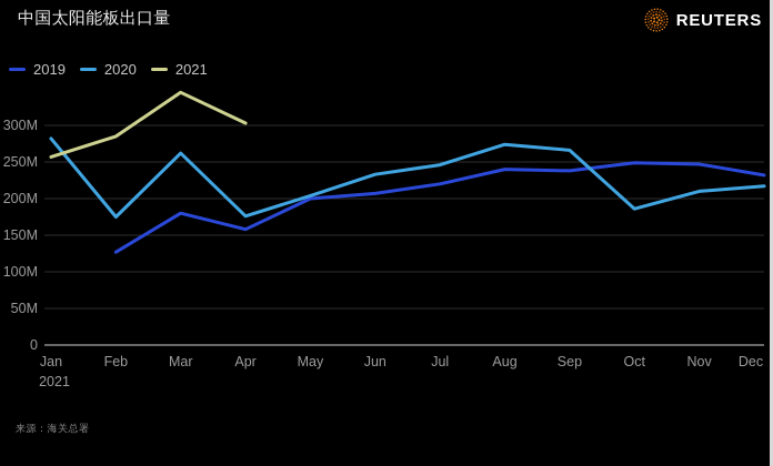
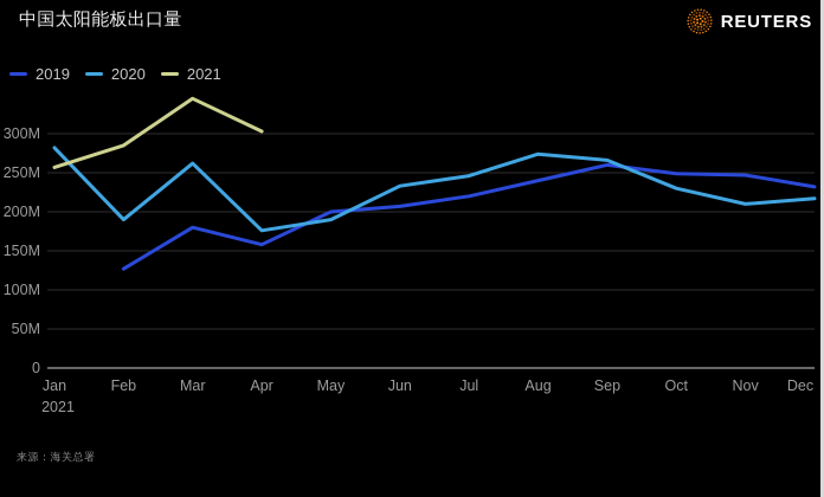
2020/Feb: 180M -> 190M
2020/May: 200M -> 190M
2019/Sep: 240M -> 260M
2020/Oct: 190M -> 230M
